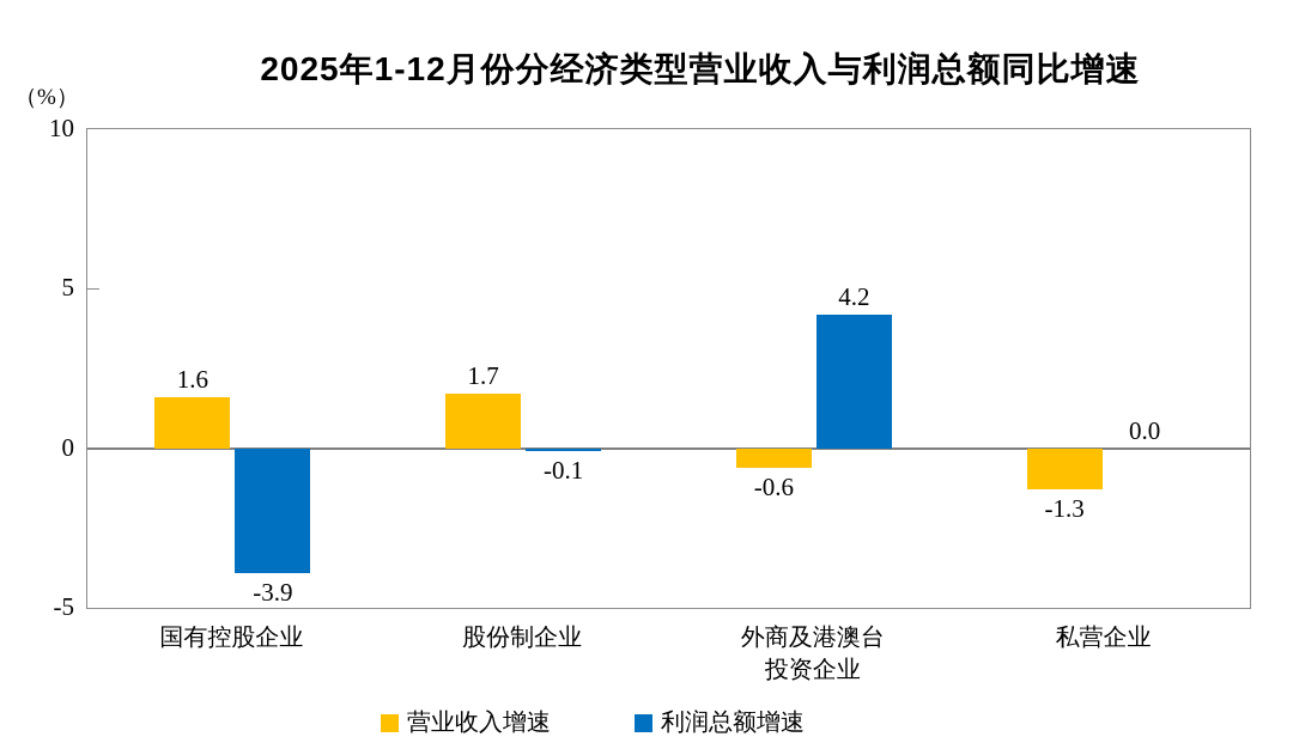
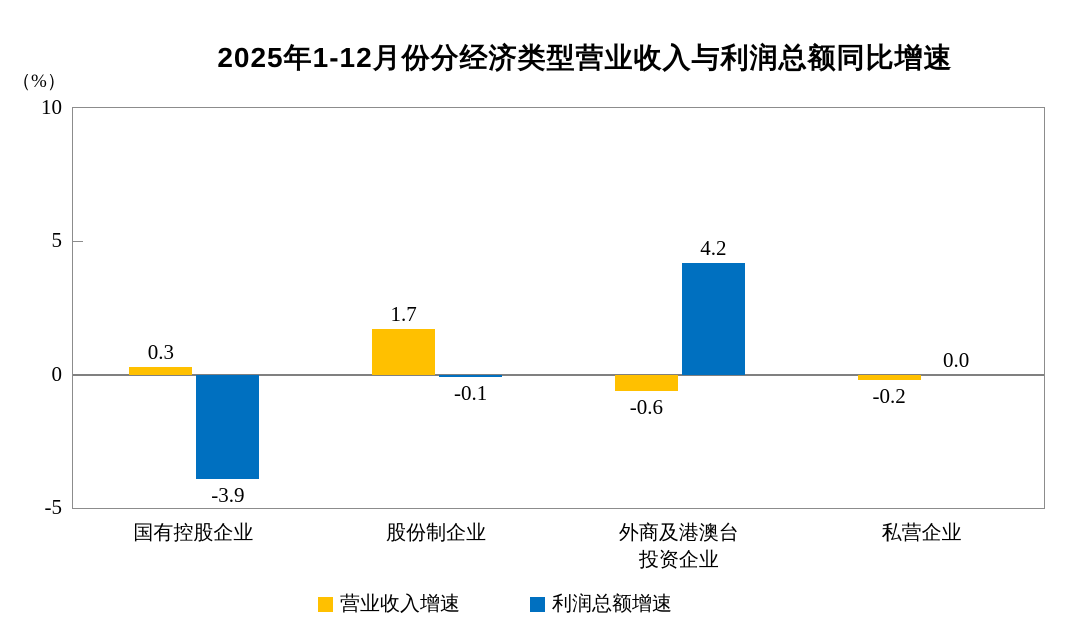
营业收入增速/国有控股企业: 1.6 -> 0.3
营业收入增速/私营企业: -1.3 -> -0.2
